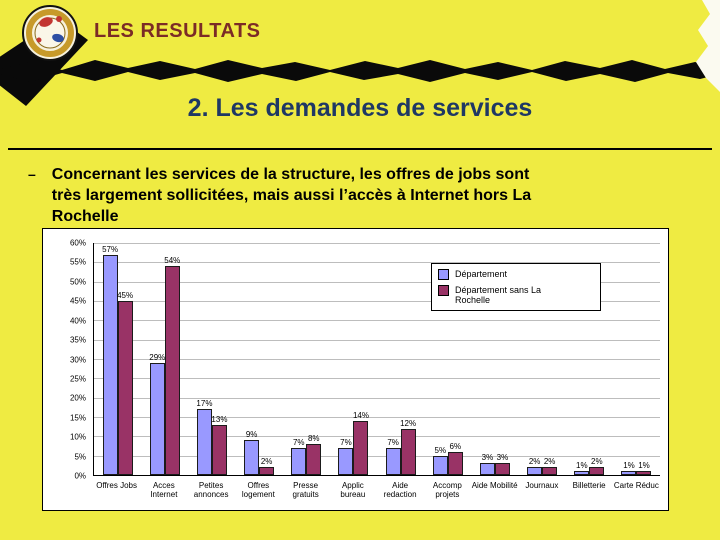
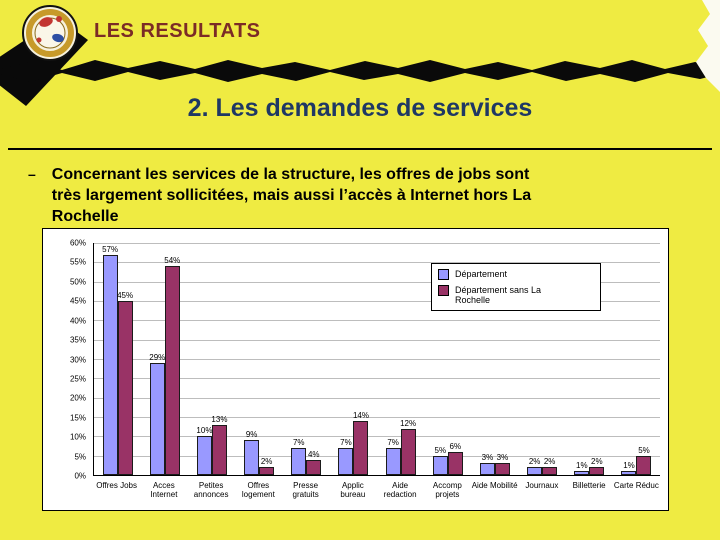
Département/Petites annonces: 17% -> 10%
Département sans La Rochelle/Presse gratuits: 8% -> 4%
Département sans La Rochelle/Carte Réduc: 1% -> 5%
